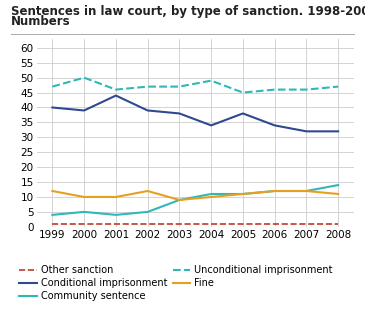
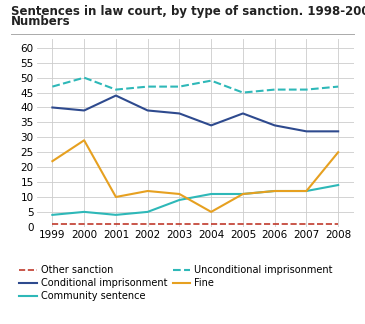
Fine/1999: 12 -> 22
Fine/2000: 10 -> 29
Fine/2003: 9 -> 11
Fine/2004: 10 -> 5
Fine/2008: 11 -> 25
